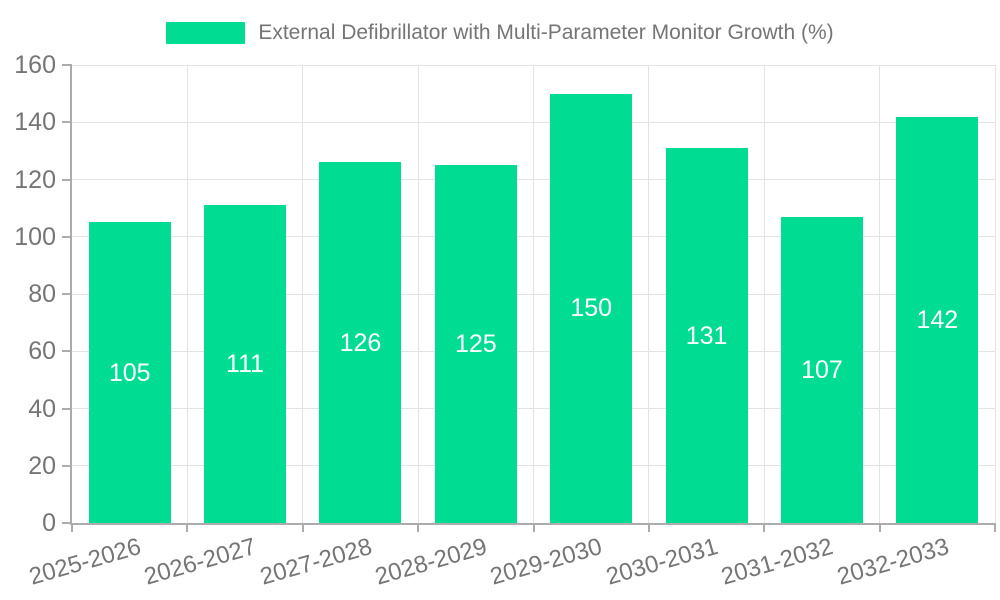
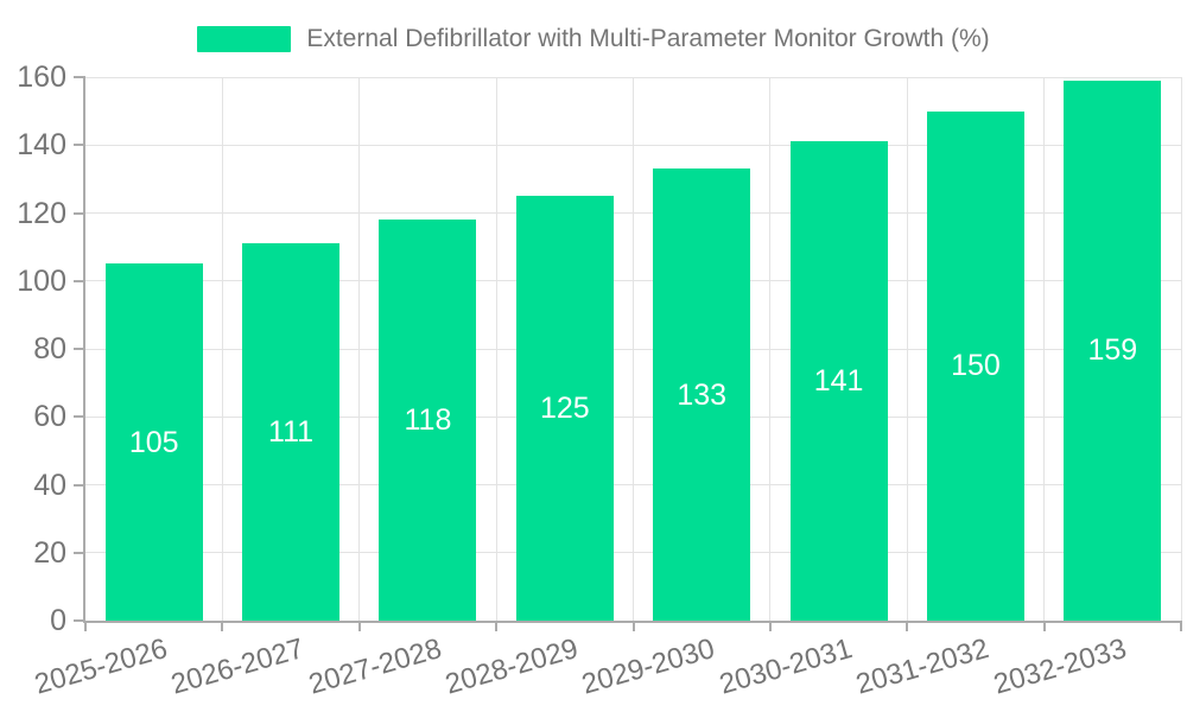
2027-2028: 126 -> 118
2029-2030: 150 -> 133
2030-2031: 131 -> 141
2031-2032: 107 -> 150
2032-2033: 142 -> 159
